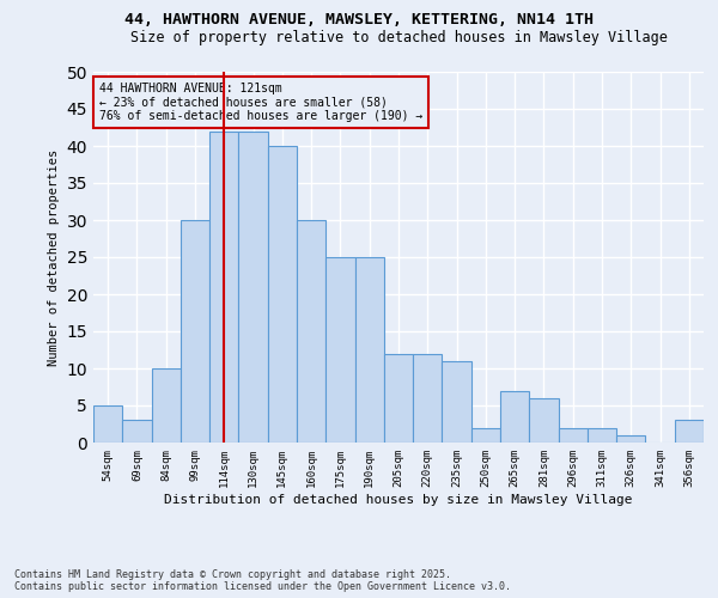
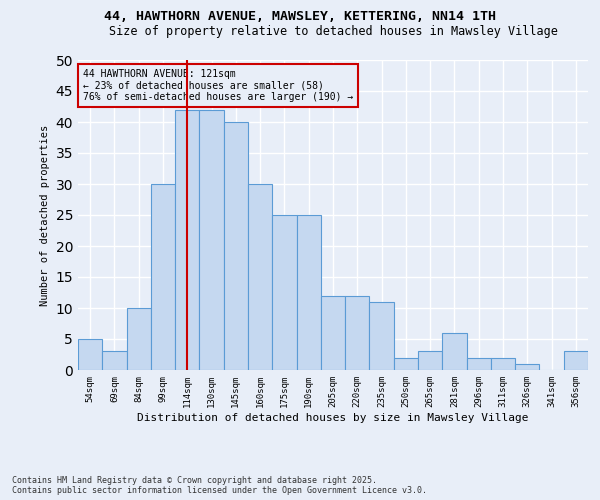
265sqm: 7 -> 3
